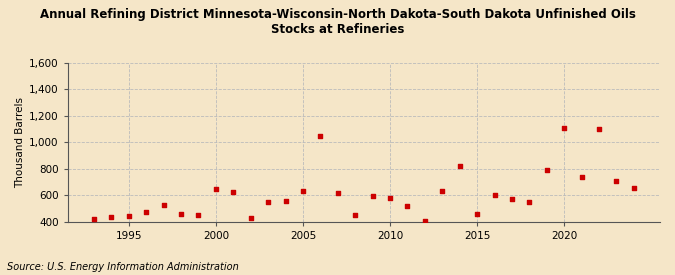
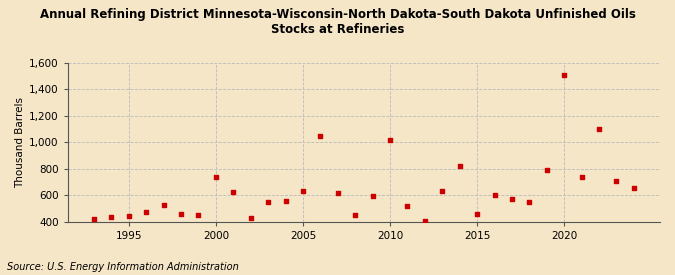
2000: 650 -> 740
2010: 580 -> 1,020
2020: 1,100 -> 1,510
